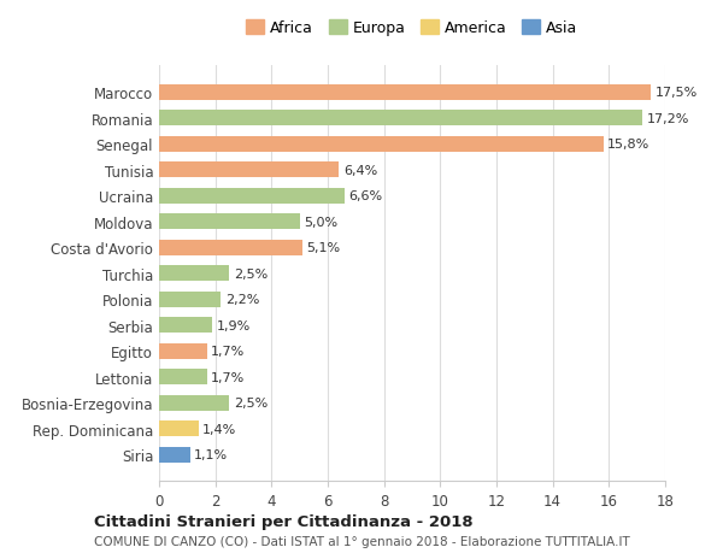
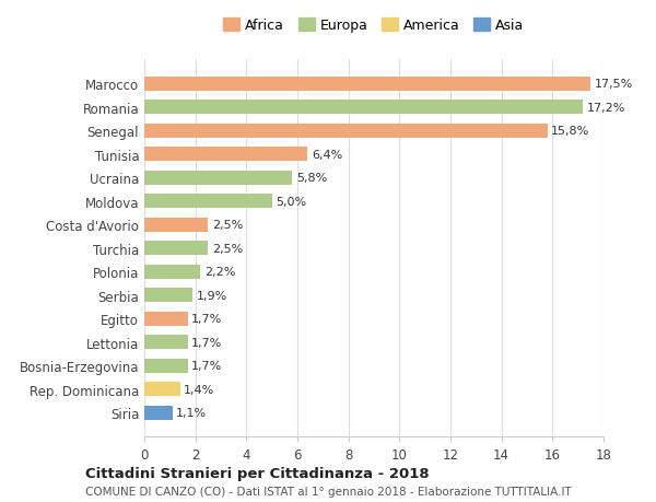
Ucraina: 6,6% -> 5,8%
Costa d'Avorio: 5,1% -> 2,5%
Bosnia-Erzegovina: 2,5% -> 1,7%
